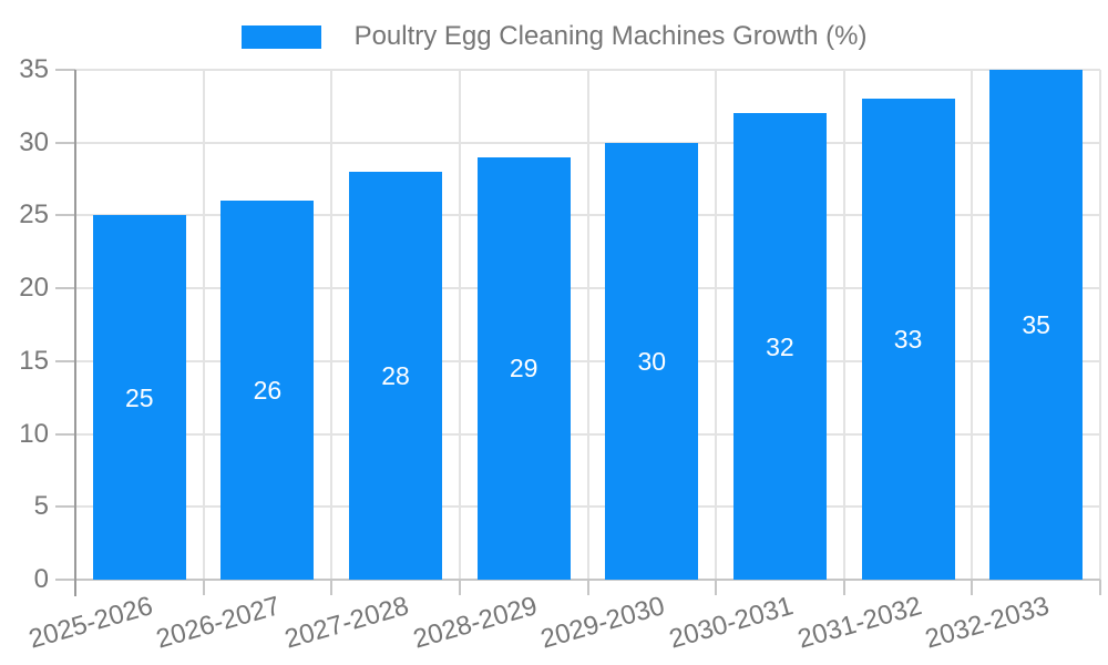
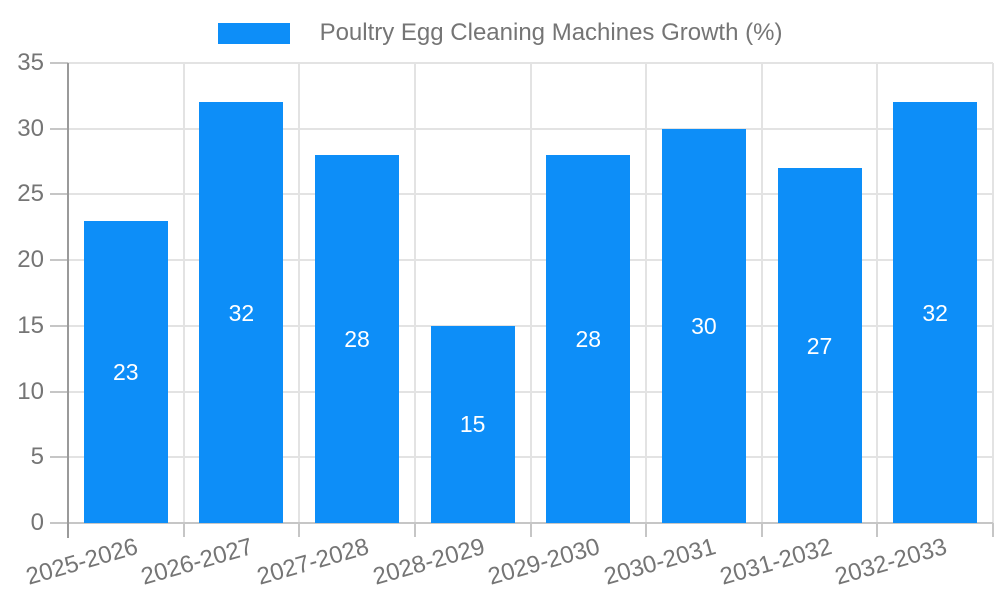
2025-2026: 25 -> 23
2026-2027: 26 -> 32
2028-2029: 29 -> 15
2029-2030: 30 -> 28
2030-2031: 32 -> 30
2031-2032: 33 -> 27
2032-2033: 35 -> 32
